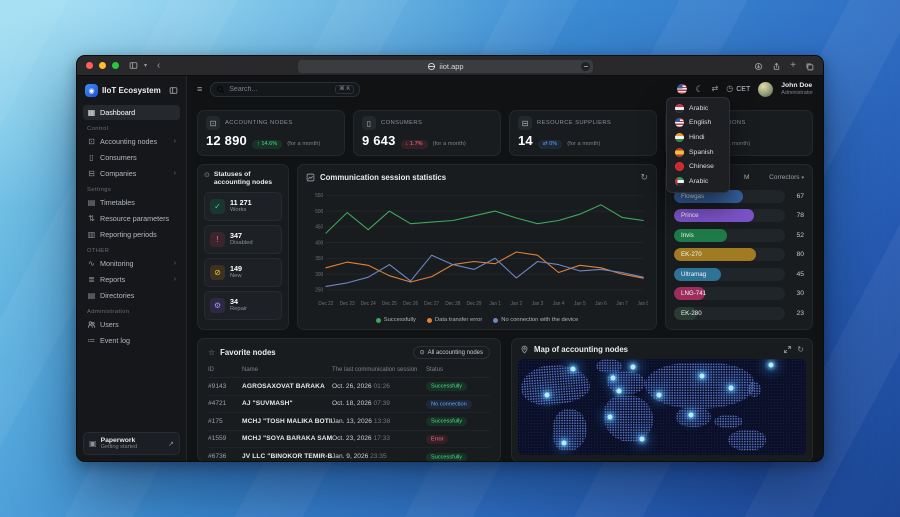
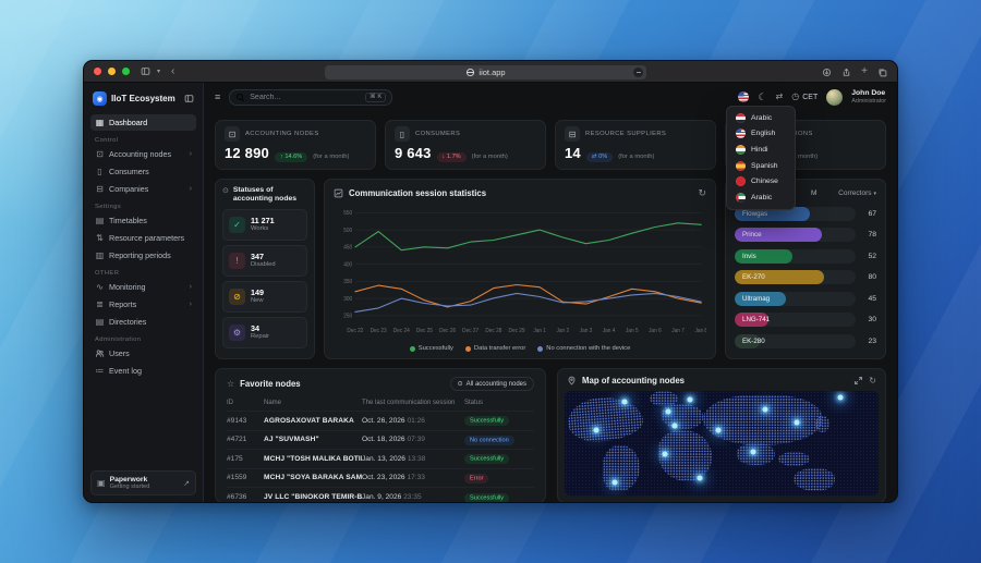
Successfully/Dec 22: 430 -> 450
No connection with the device/Dec 24: 290 -> 300
Successfully/Dec 25: 500 -> 450
No connection with the device/Dec 25: 330 -> 290
Successfully/Dec 26: 460 -> 450
No connection with the device/Dec 27: 360 -> 280
No connection with the device/Dec 28: 330 -> 300
No connection with the device/Jan 1: 350 -> 300
Data transfer error/Jan 2: 370 -> 290
Data transfer error/Jan 3: 360 -> 280
No connection with the device/Jan 3: 340 -> 290
No connection with the device/Jan 4: 330 -> 300
Successfully/Jan 6: 520 -> 510
Successfully/Jan 7: 480 -> 520
Successfully/Jan 8: 470 -> 520
